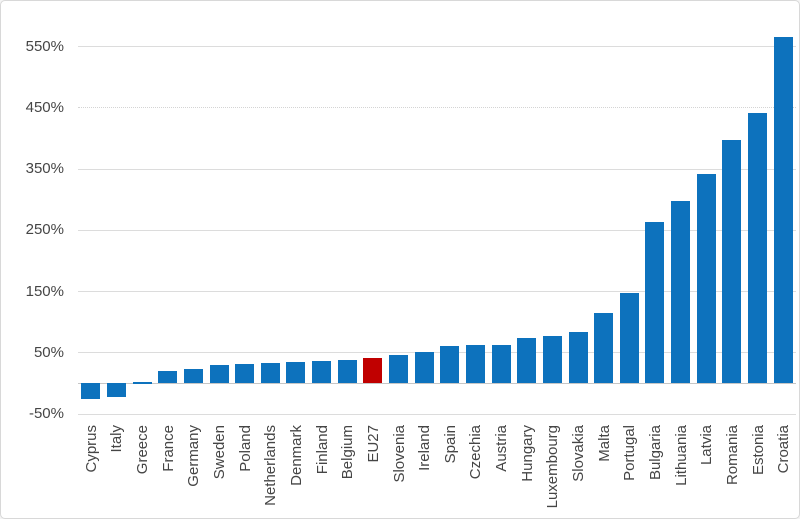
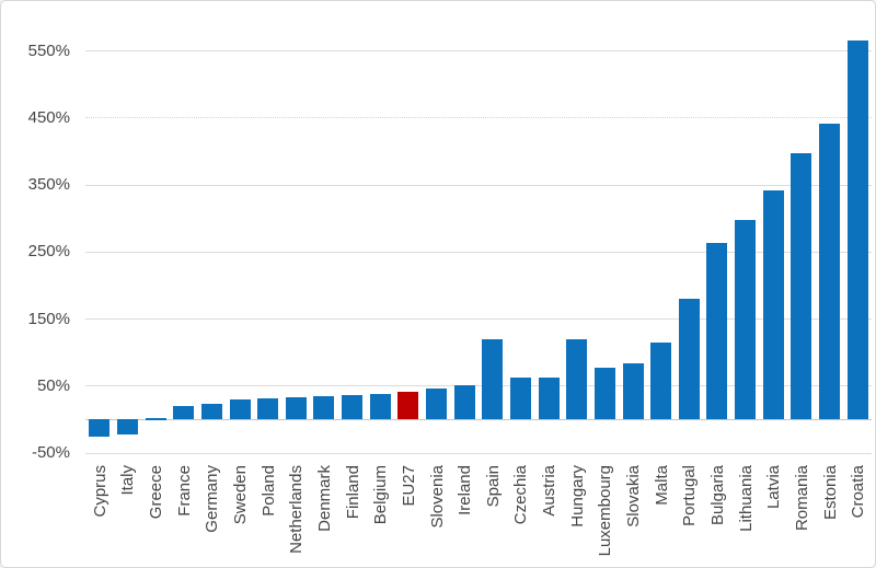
Spain: 60% -> 120%
Hungary: 70% -> 120%
Portugal: 150% -> 180%
